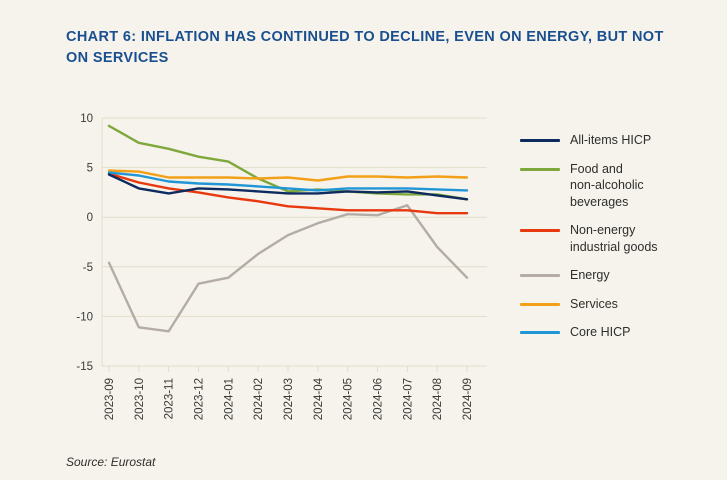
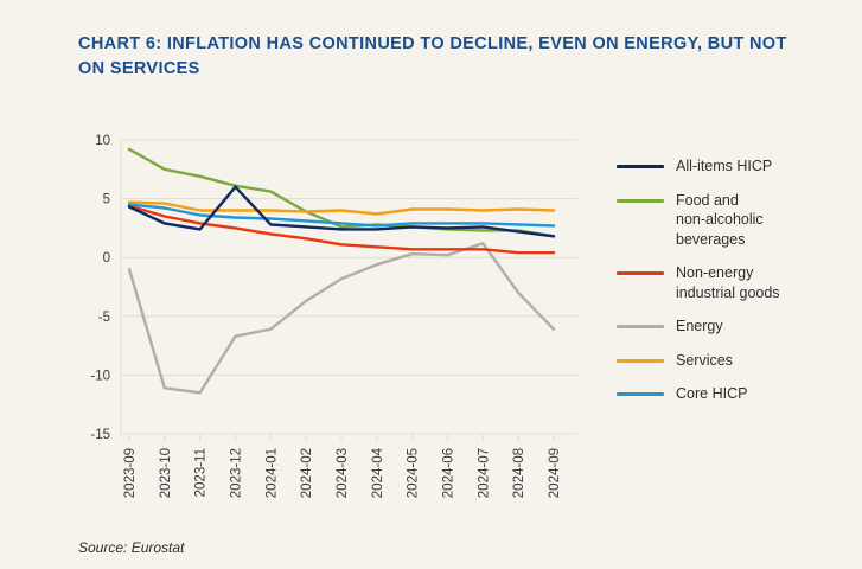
Energy/2023-09: -5 -> -1
All-items HICP/2023-12: 3 -> 6
